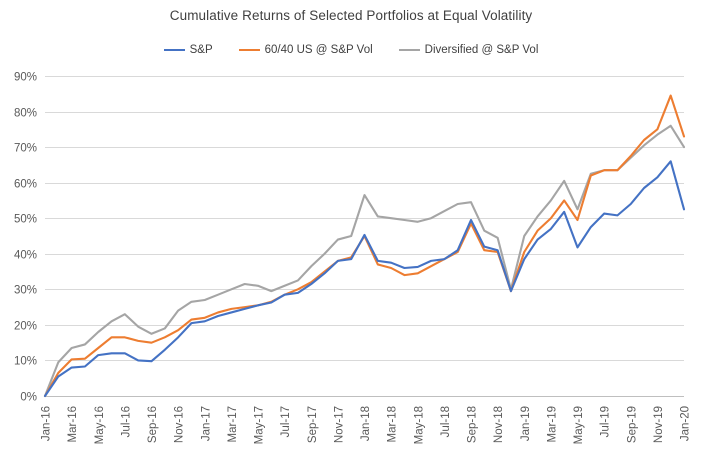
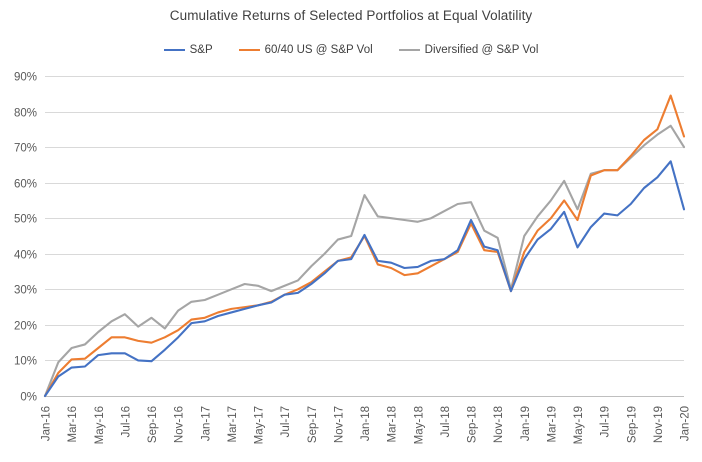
Diversified @ S&P Vol/Sep-16: 18% -> 22%
